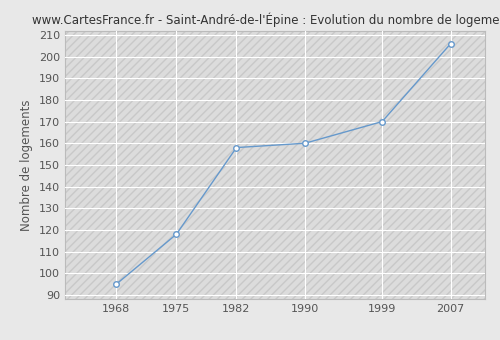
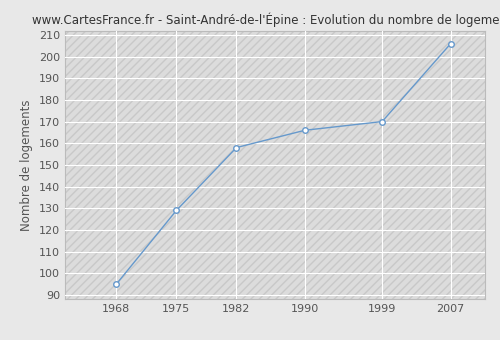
1975: 118 -> 129
1990: 160 -> 166
